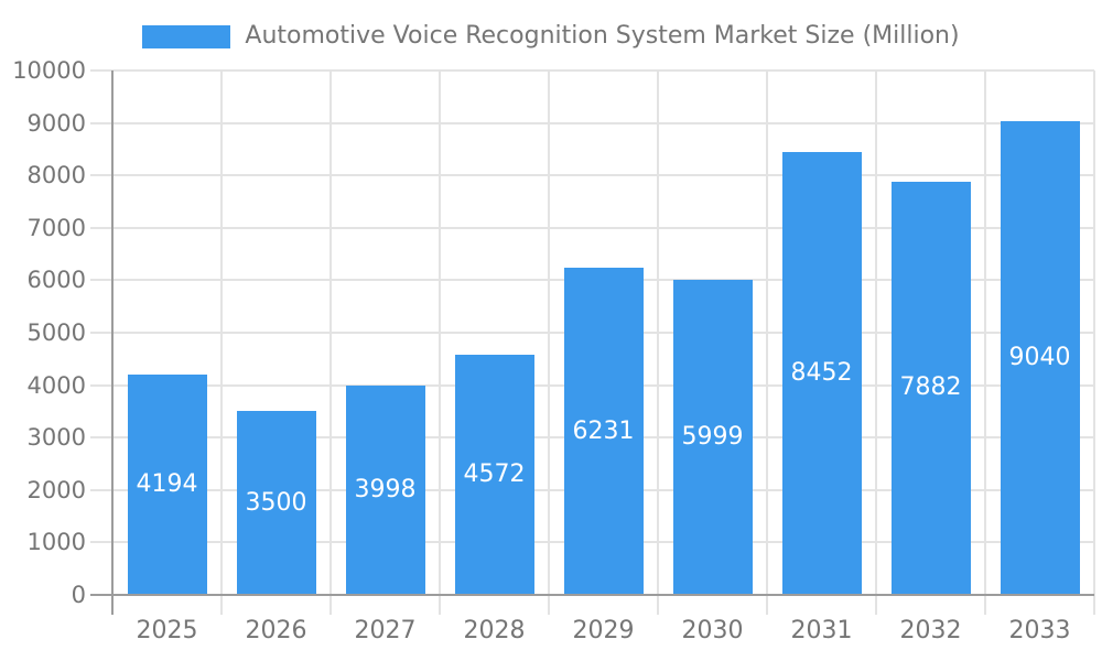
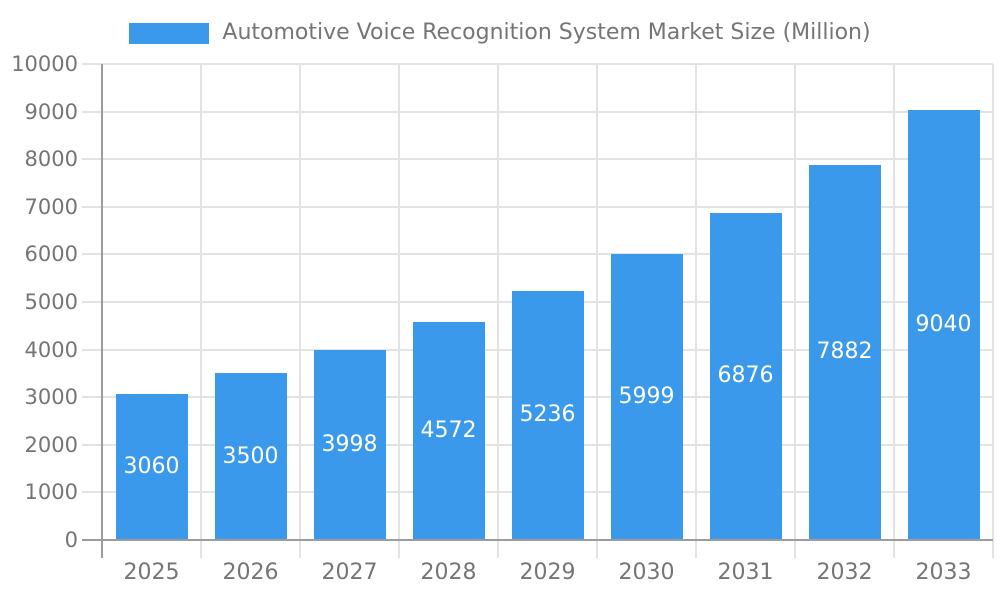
2025: 4194 -> 3060
2029: 6231 -> 5236
2031: 8452 -> 6876
